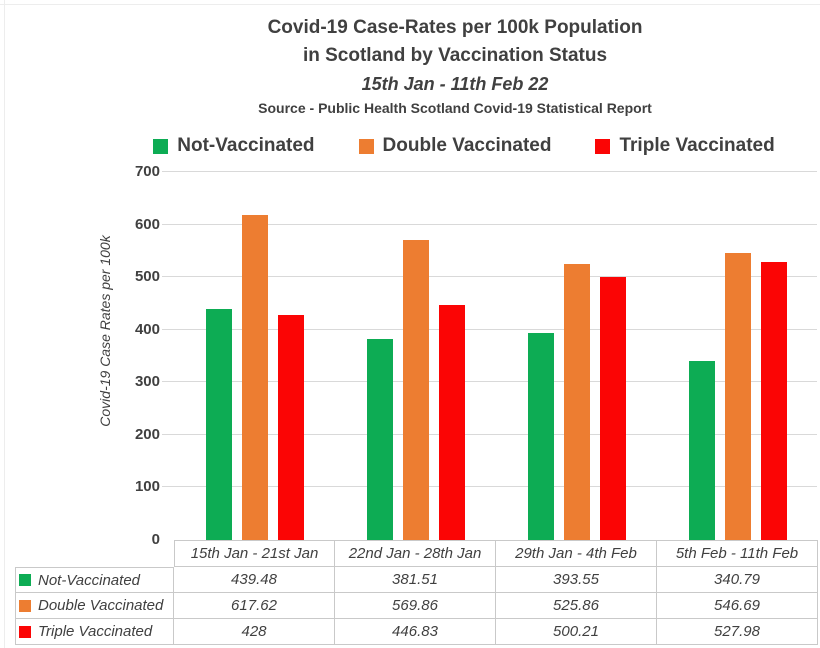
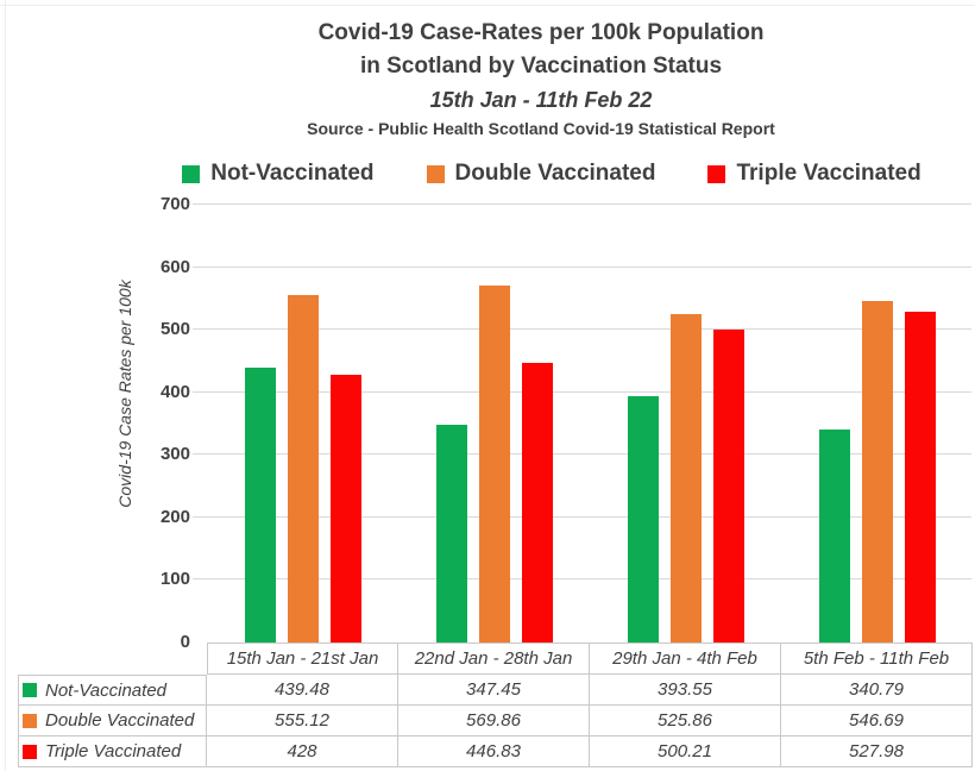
Double Vaccinated/15th Jan - 21st Jan: 617.62 -> 555.12
Not-Vaccinated/22nd Jan - 28th Jan: 381.51 -> 347.45
